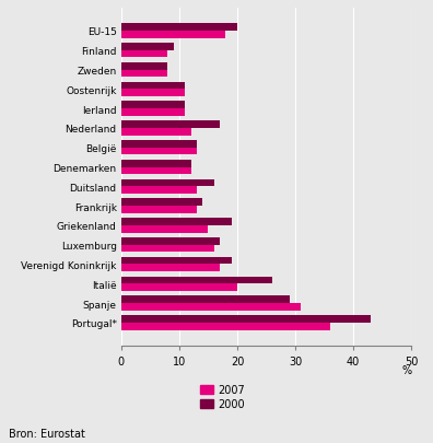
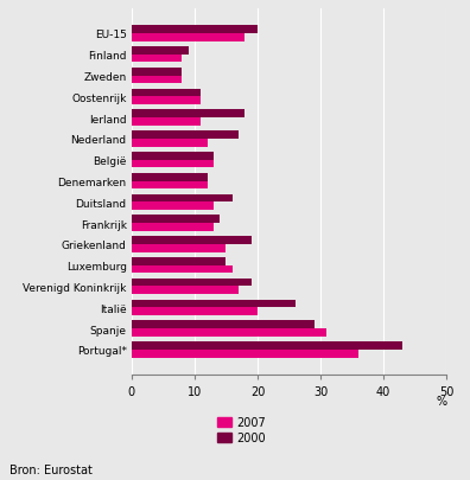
2000/Ierland: 11 -> 18
2000/Luxemburg: 17 -> 15
